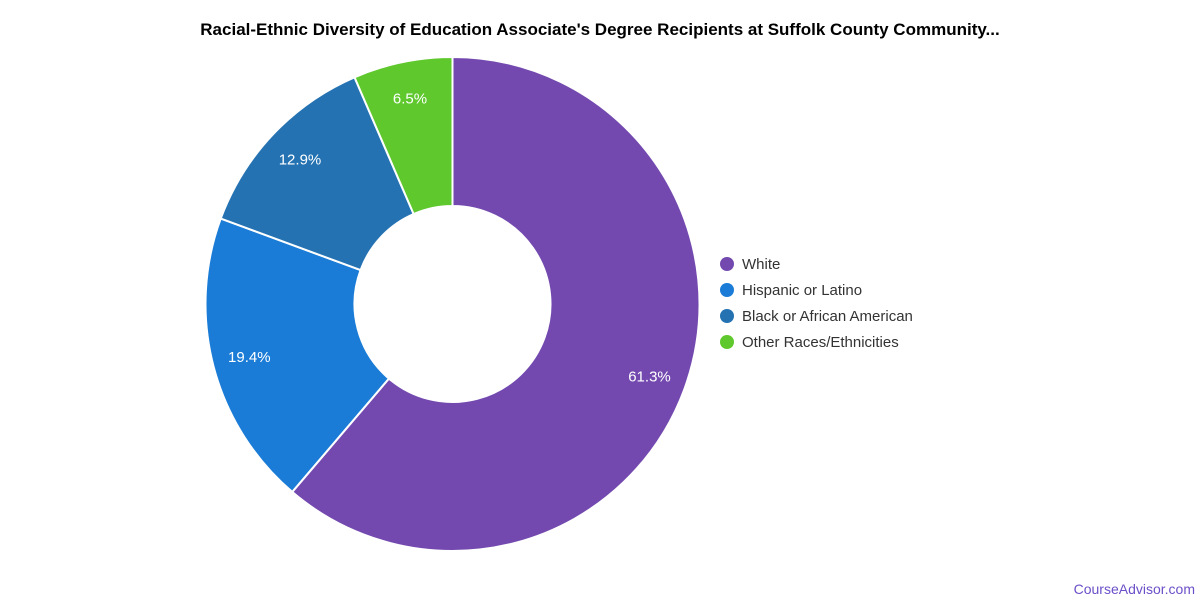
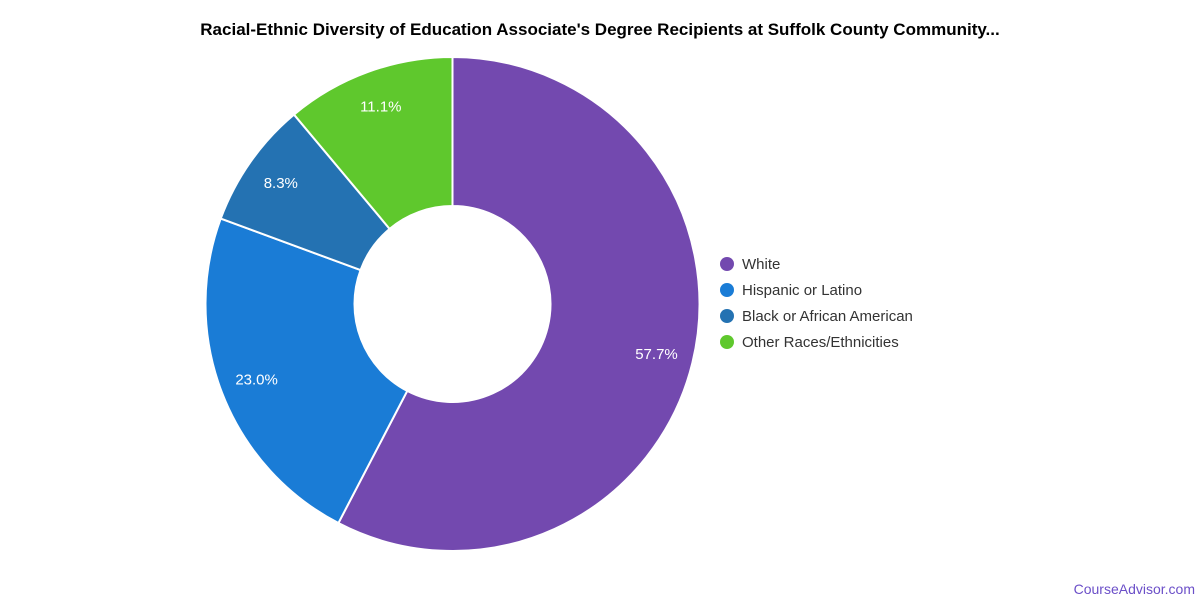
White: 61.3% -> 57.7%
Hispanic or Latino: 19.4% -> 23.0%
Black or African American: 12.9% -> 8.3%
Other Races/Ethnicities: 6.5% -> 11.1%
